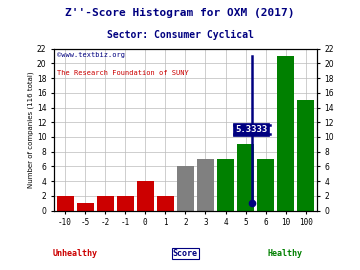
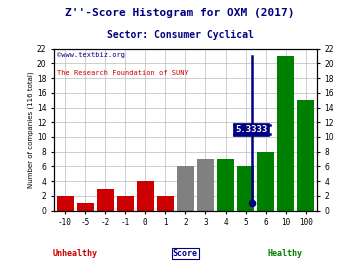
-2: 2 -> 3
5: 9 -> 6
6: 7 -> 8
